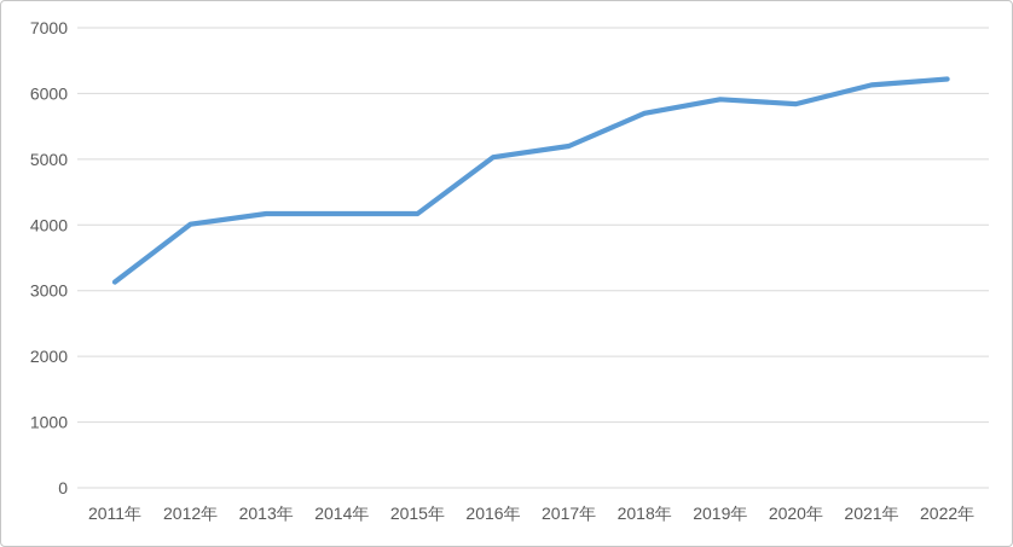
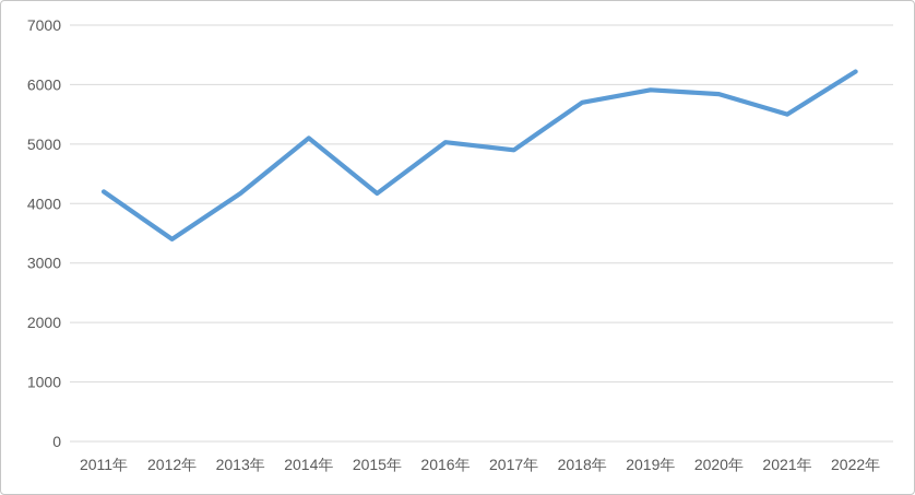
2011年: 3100 -> 4200
2012年: 4000 -> 3400
2014年: 4200 -> 5100
2017年: 5200 -> 4900
2021年: 6100 -> 5500
